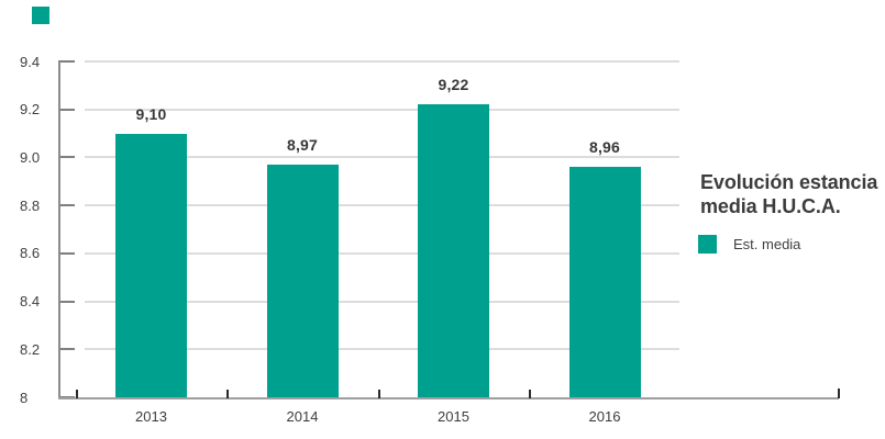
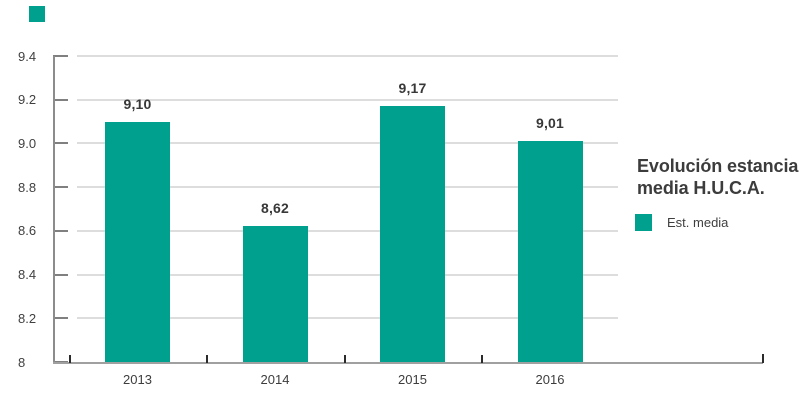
2014: 8,97 -> 8,62
2015: 9,22 -> 9,17
2016: 8,96 -> 9,01
